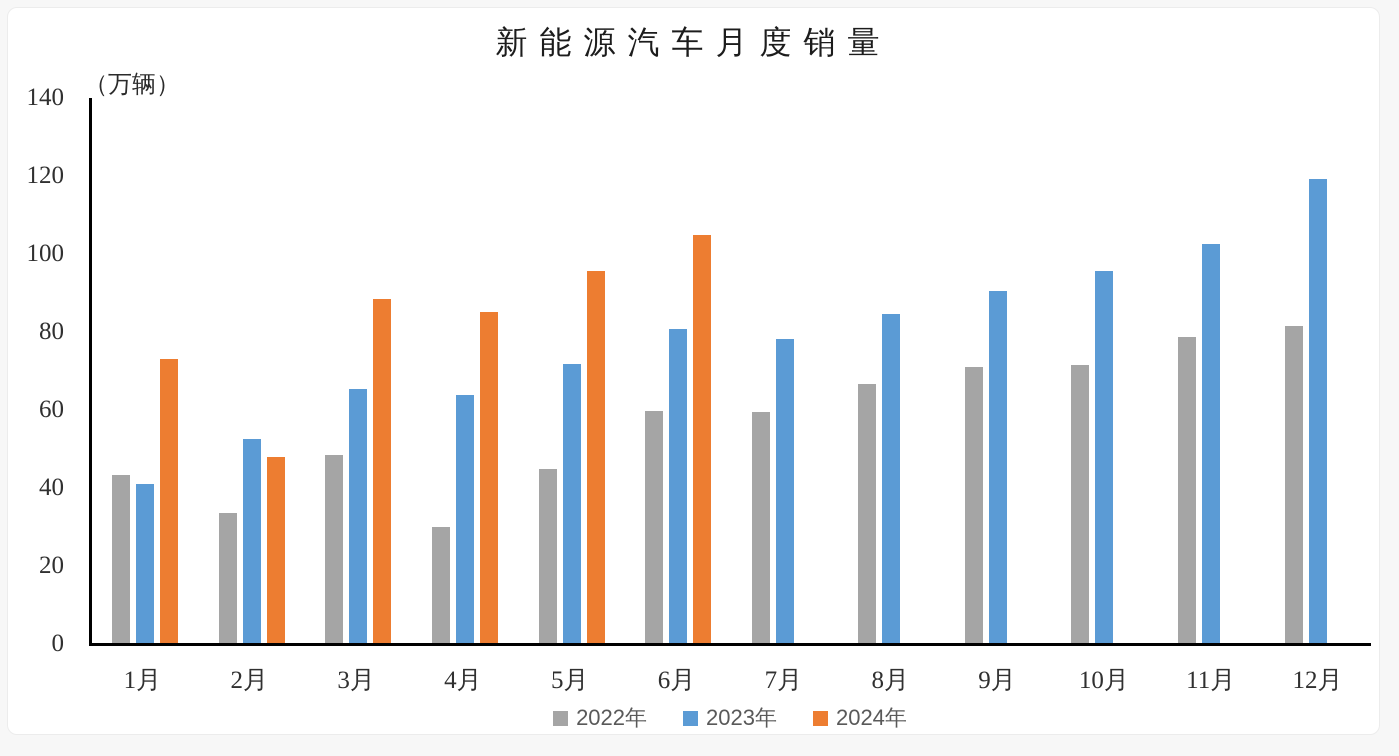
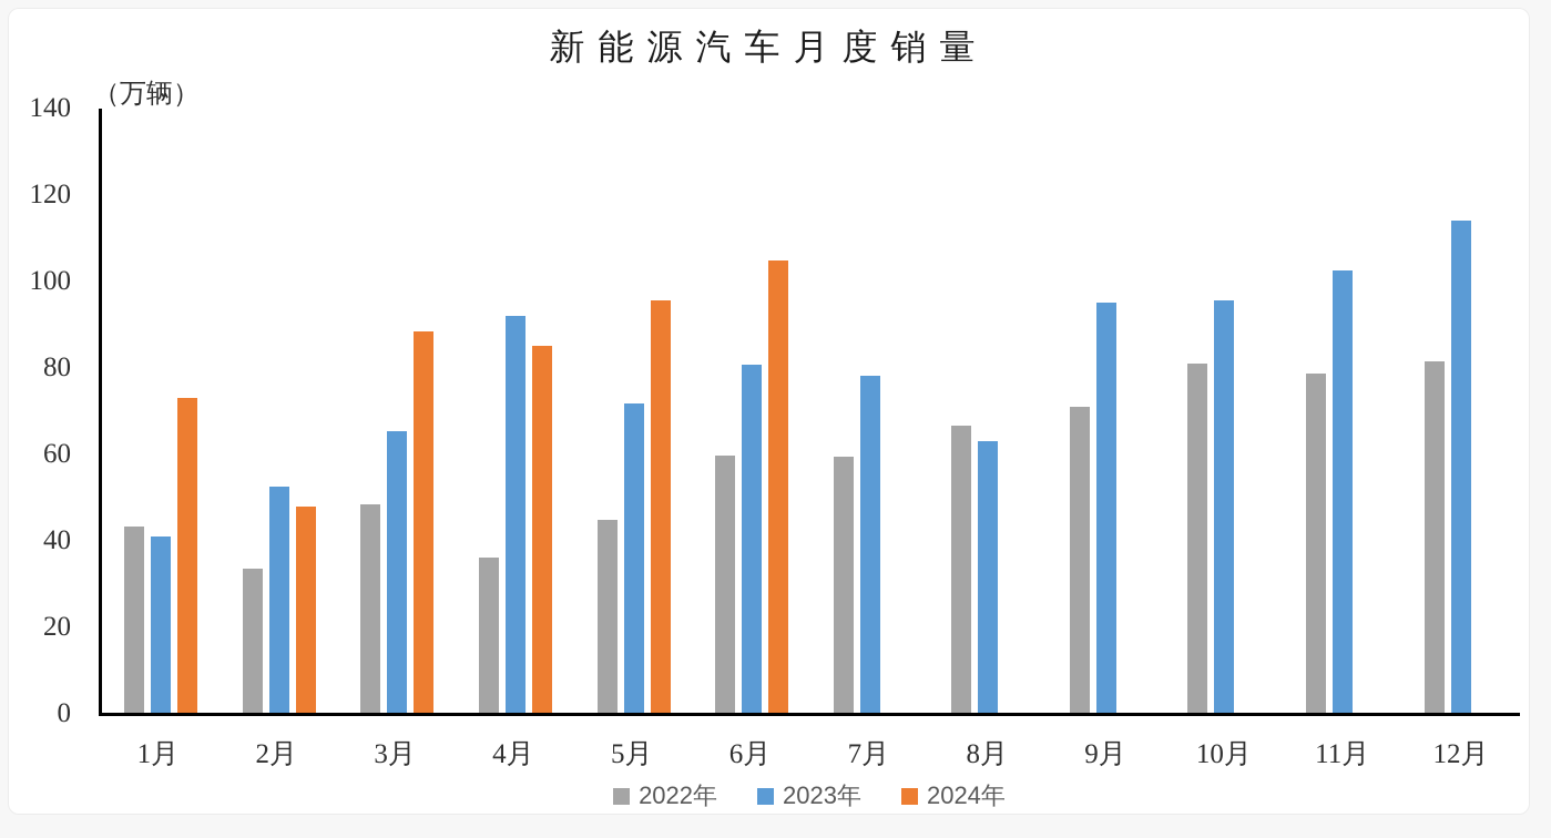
2022年/4月: 30 -> 36
2023年/4月: 64 -> 92
2023年/8月: 85 -> 63
2023年/9月: 90 -> 95
2022年/10月: 71 -> 81
2023年/12月: 119 -> 114
